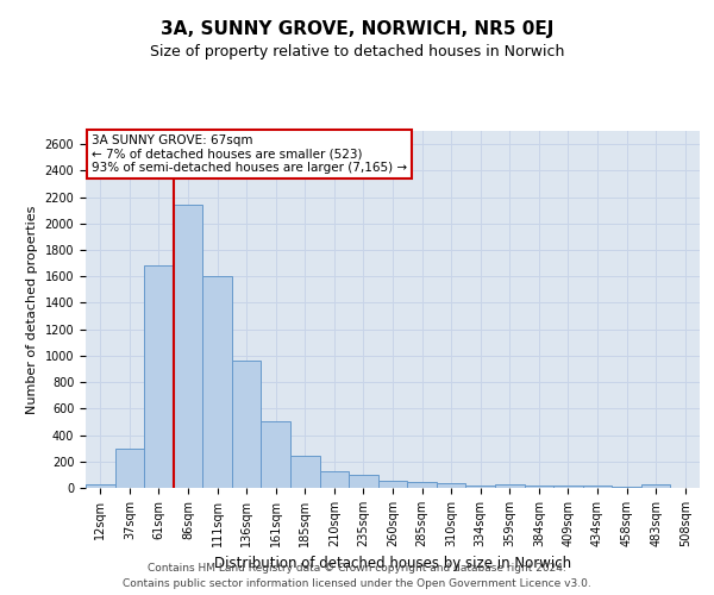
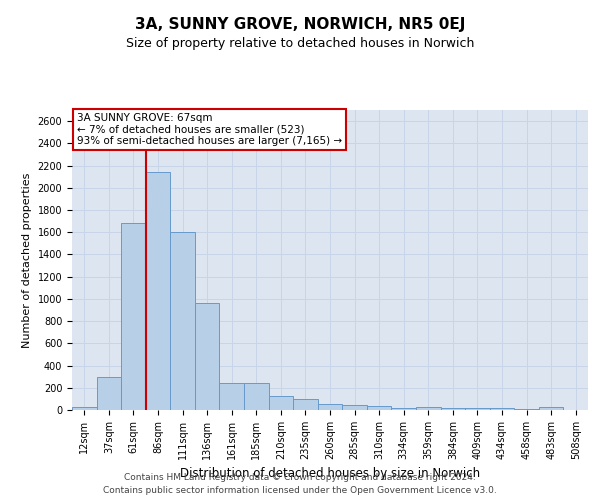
161sqm: 500 -> 240
